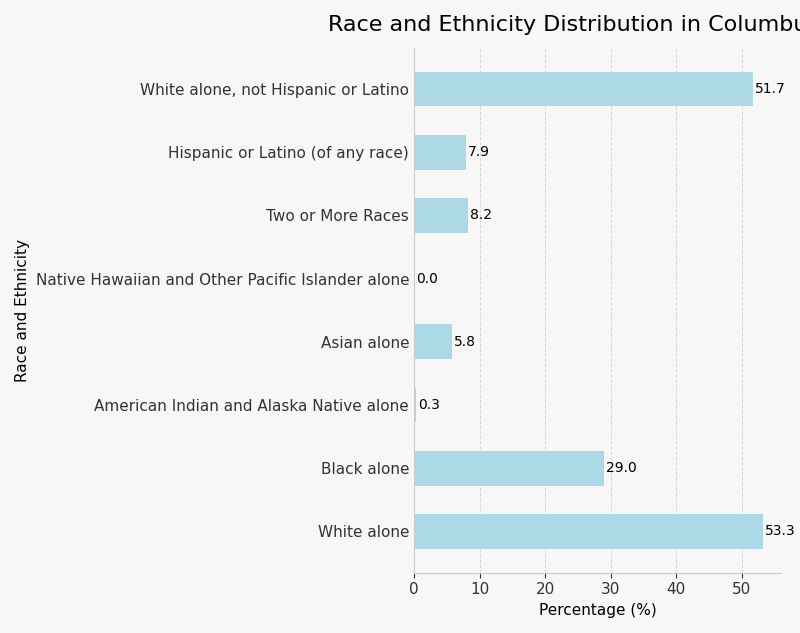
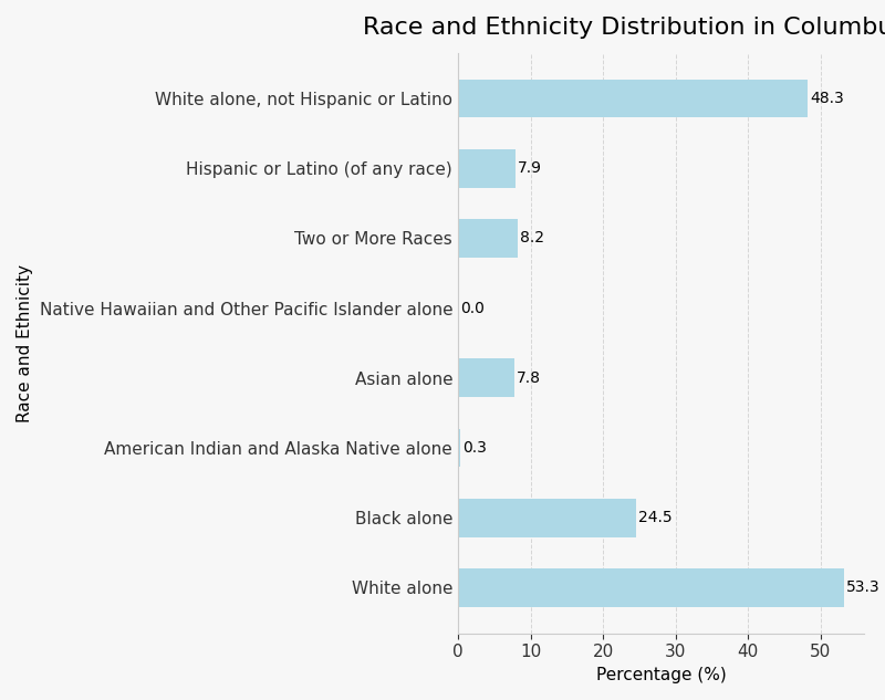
White alone, not Hispanic or Latino: 51.7 -> 48.3
Asian alone: 5.8 -> 7.8
Black alone: 29.0 -> 24.5
